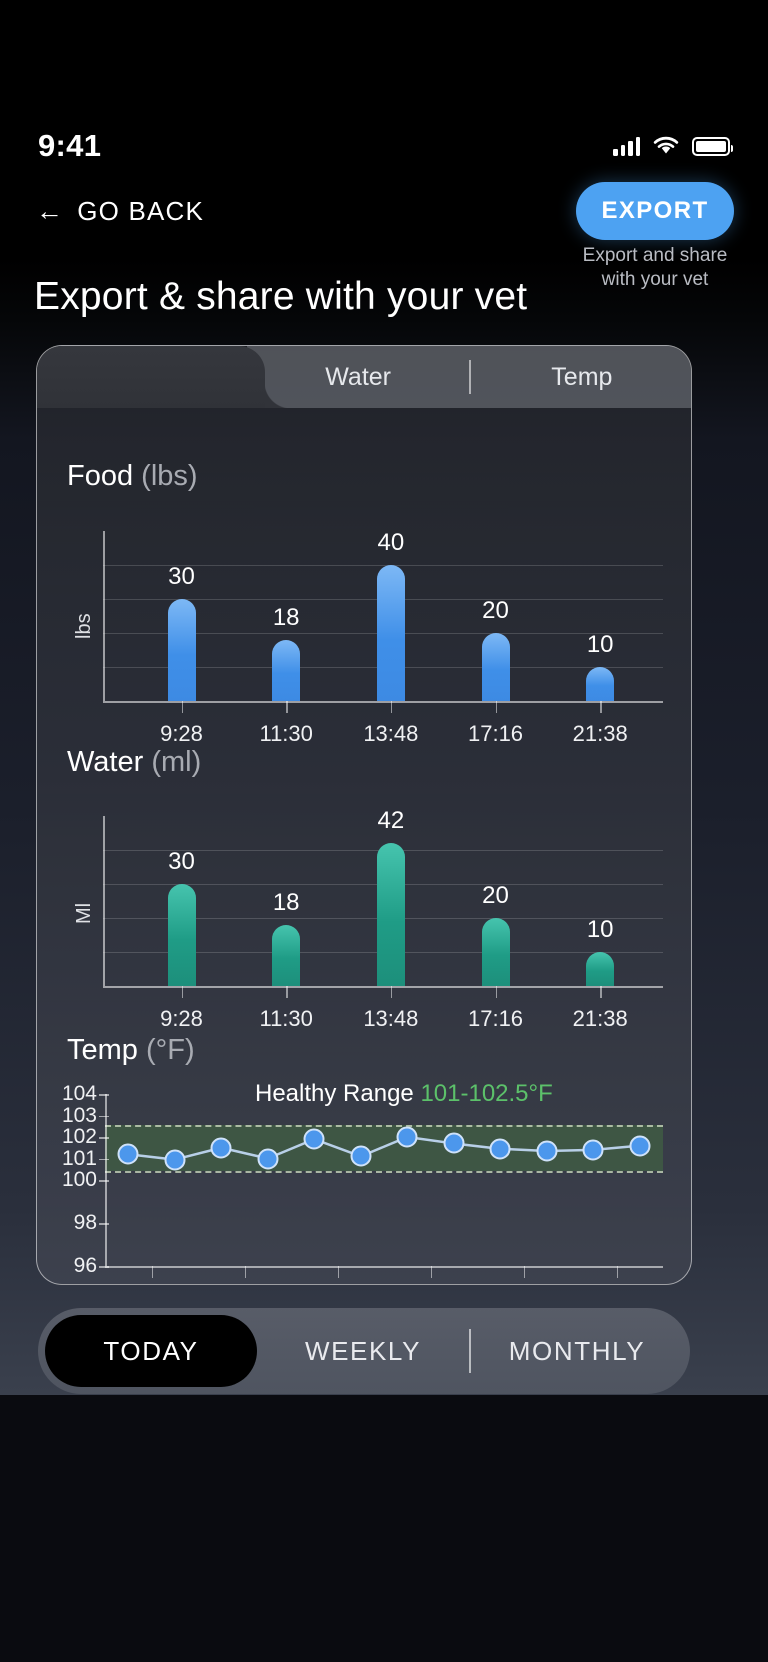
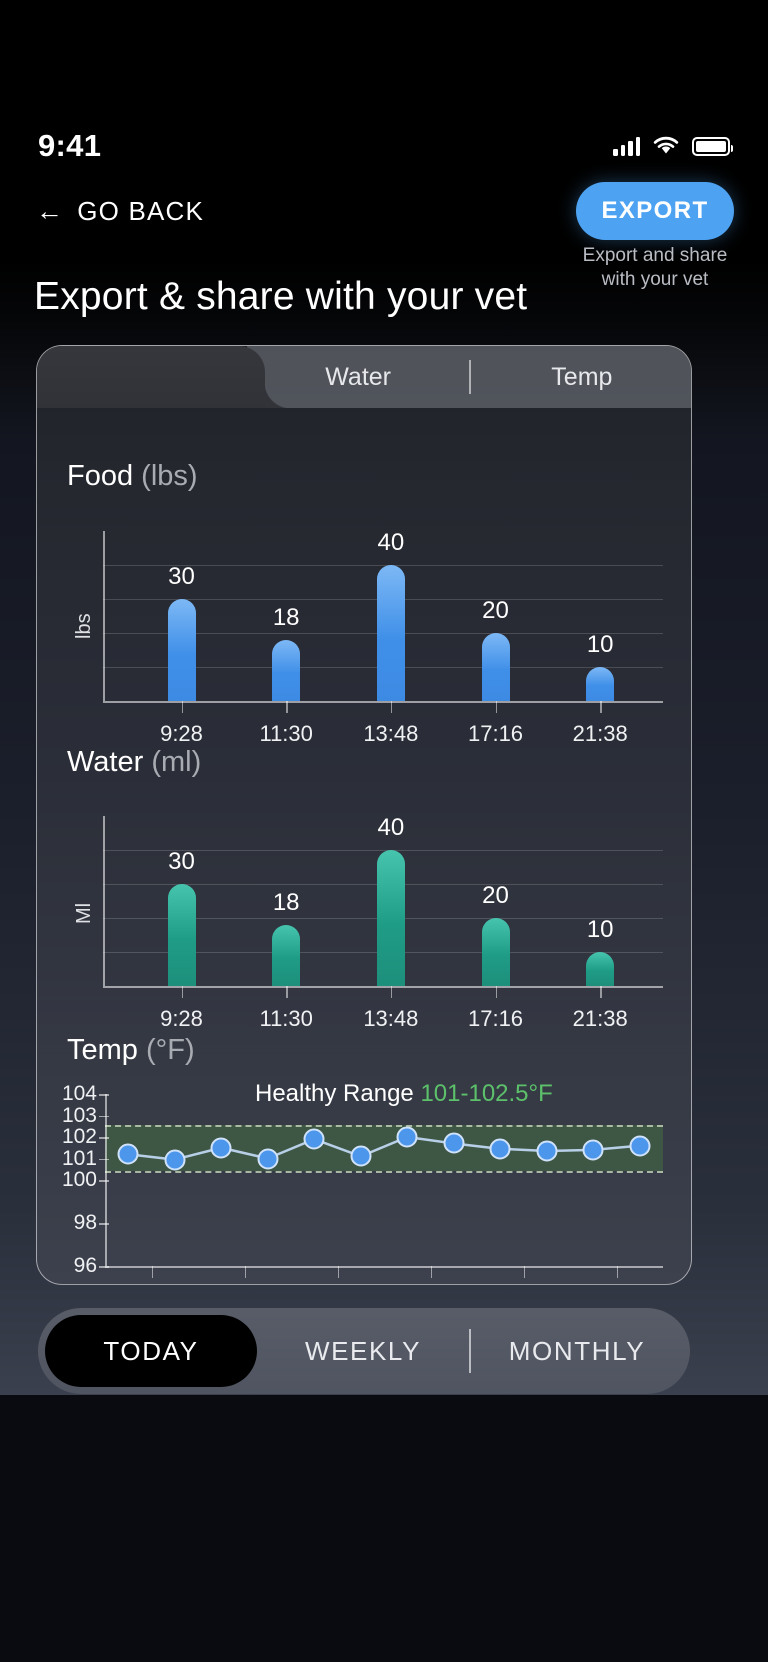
Water (ml)/13:48: 42 -> 40
